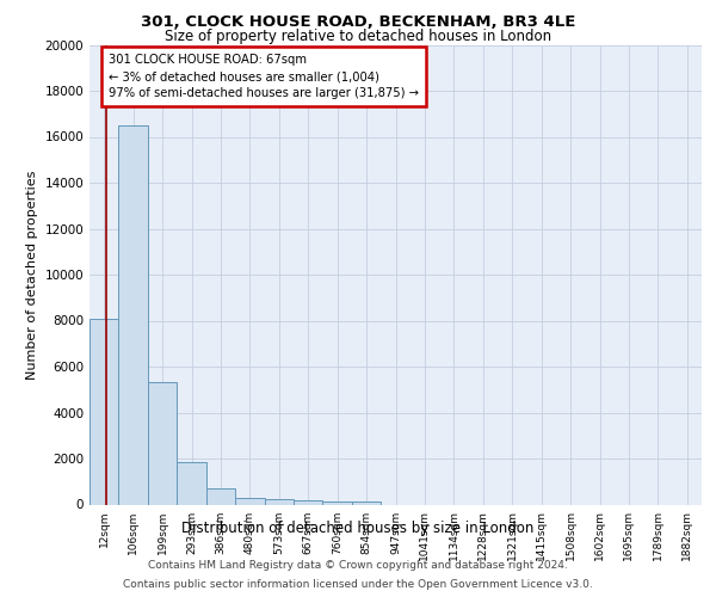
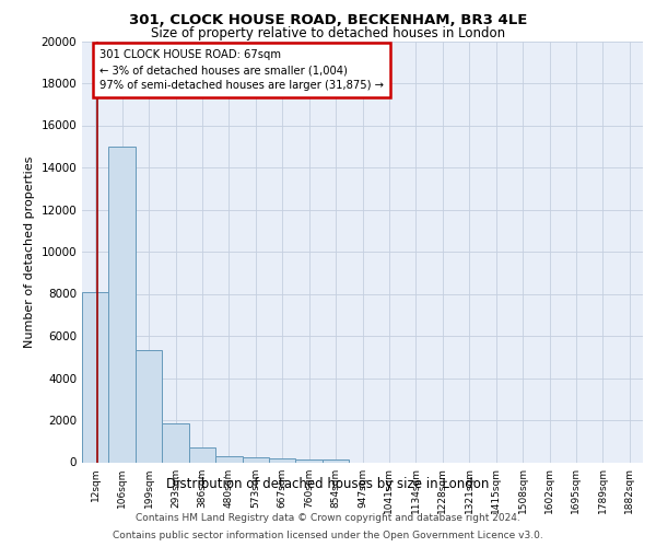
106sqm: 16500 -> 15000
